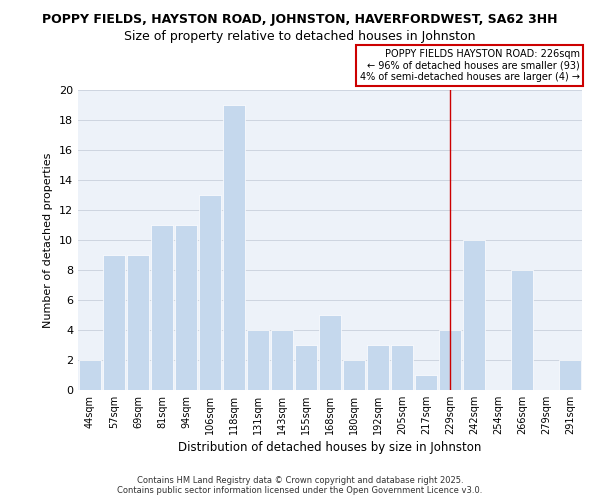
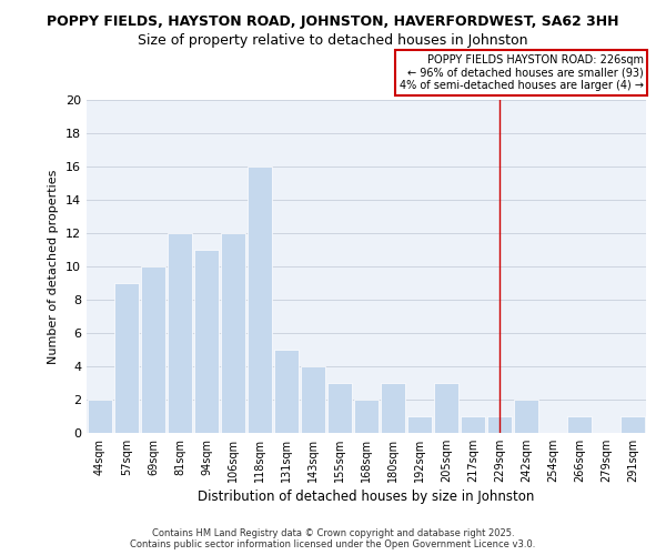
69sqm: 9 -> 10
81sqm: 11 -> 12
106sqm: 13 -> 12
118sqm: 19 -> 16
131sqm: 4 -> 5
168sqm: 5 -> 2
180sqm: 2 -> 3
192sqm: 3 -> 1
229sqm: 4 -> 1
242sqm: 10 -> 2
266sqm: 8 -> 1
291sqm: 2 -> 1
